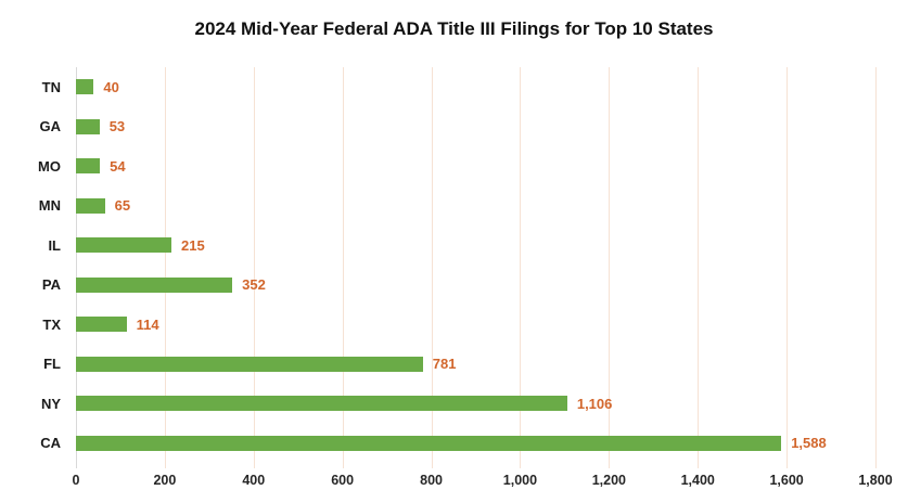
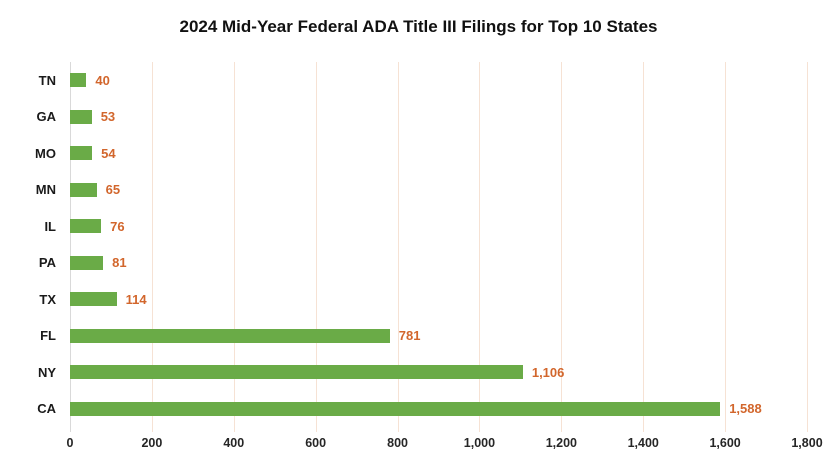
IL: 215 -> 76
PA: 352 -> 81
